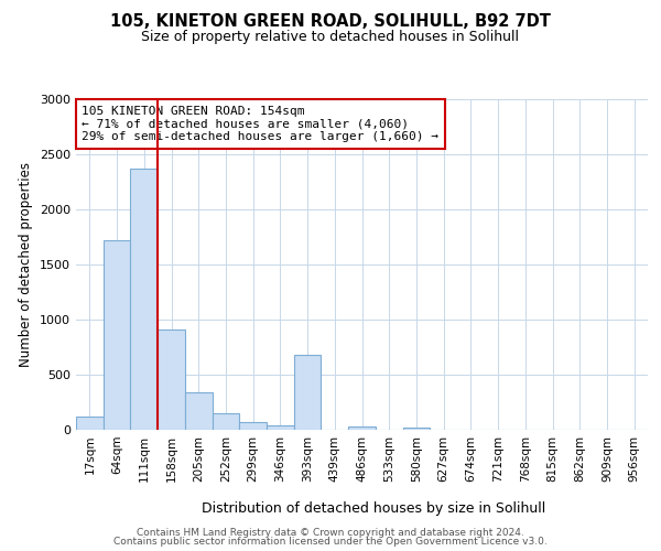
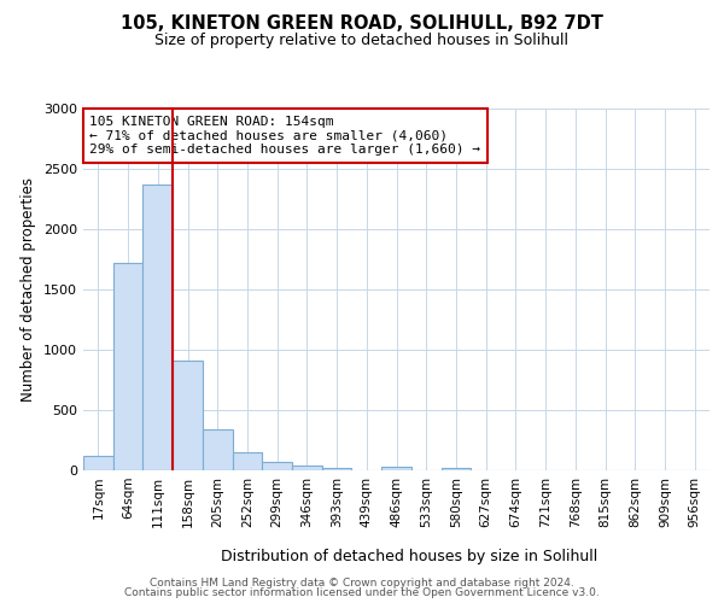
393sqm: 680 -> 20
